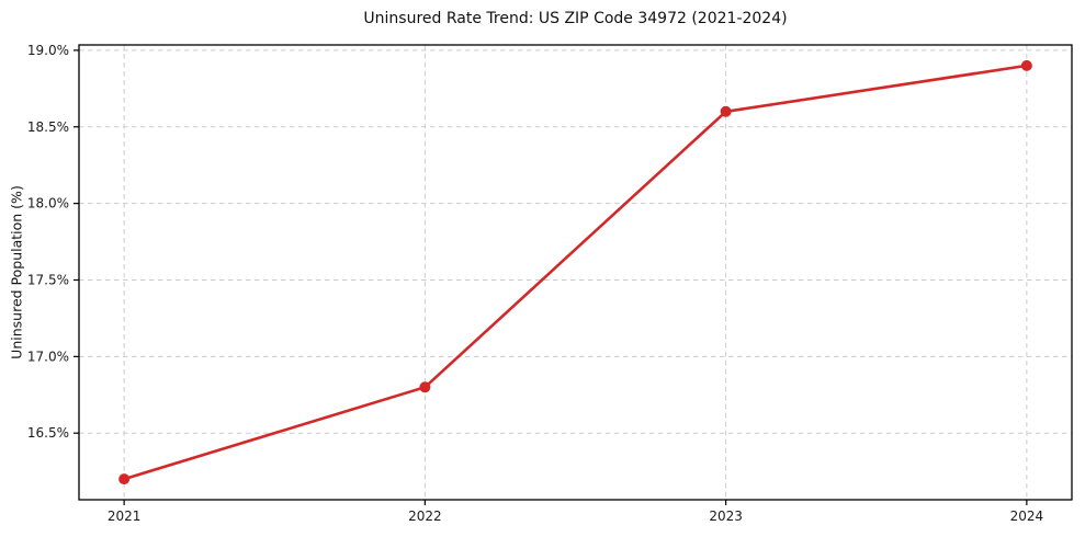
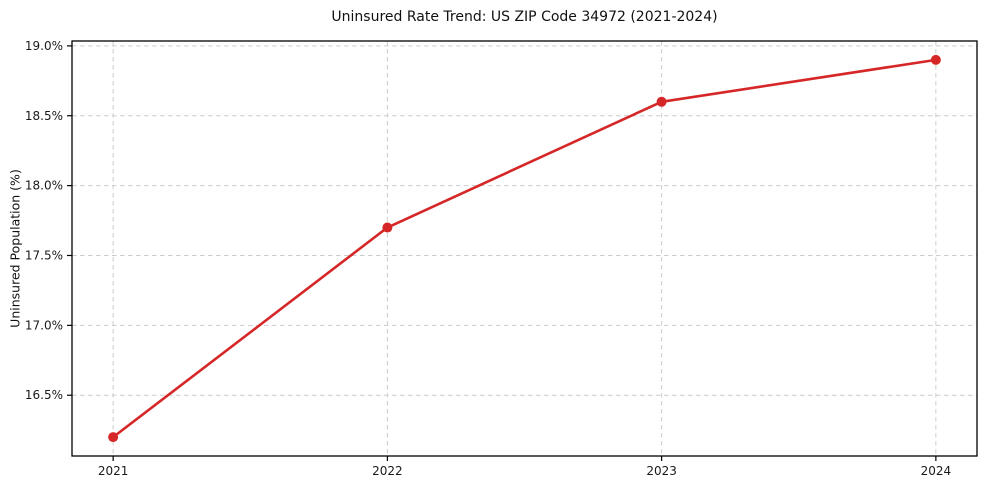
2022: 16.8% -> 17.7%
